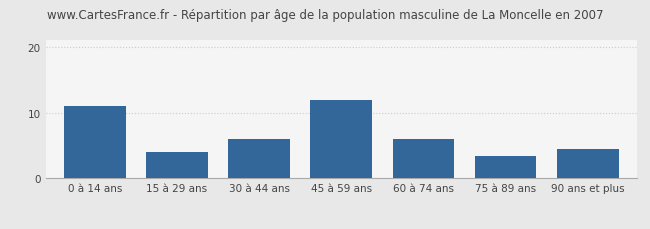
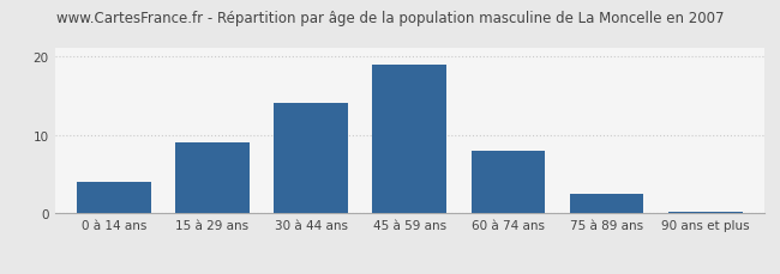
0 à 14 ans: 11.0 -> 4.0
15 à 29 ans: 4.0 -> 9.0
30 à 44 ans: 6.0 -> 14.0
45 à 59 ans: 12.0 -> 19.0
60 à 74 ans: 6.0 -> 8.0
75 à 89 ans: 3.4 -> 2.5
90 ans et plus: 4.4 -> 0.2
